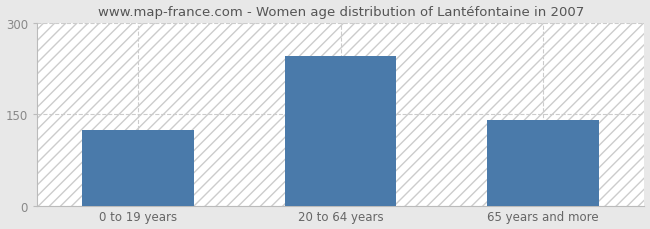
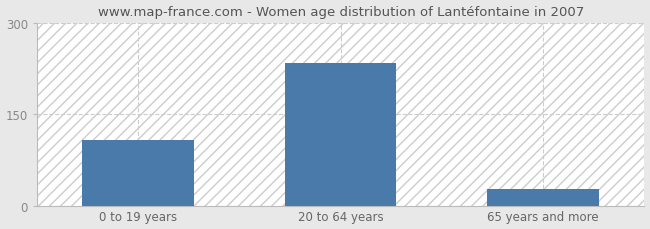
0 to 19 years: 124 -> 107
20 to 64 years: 246 -> 234
65 years and more: 140 -> 28
